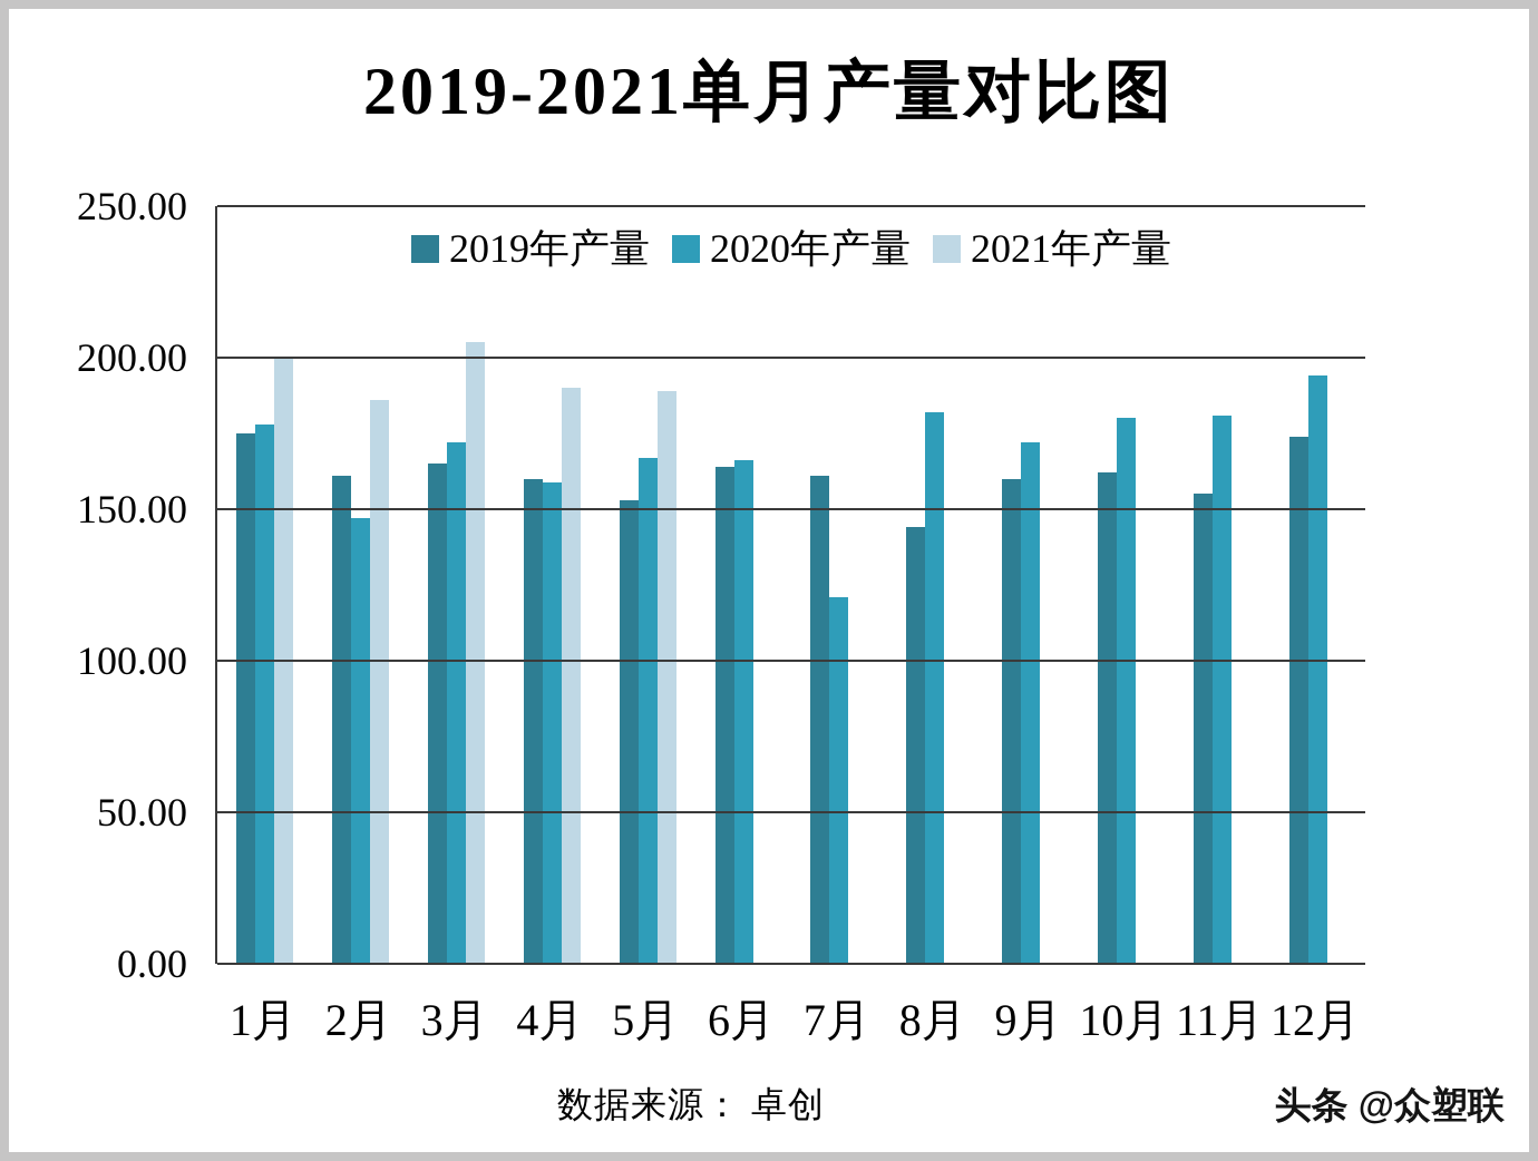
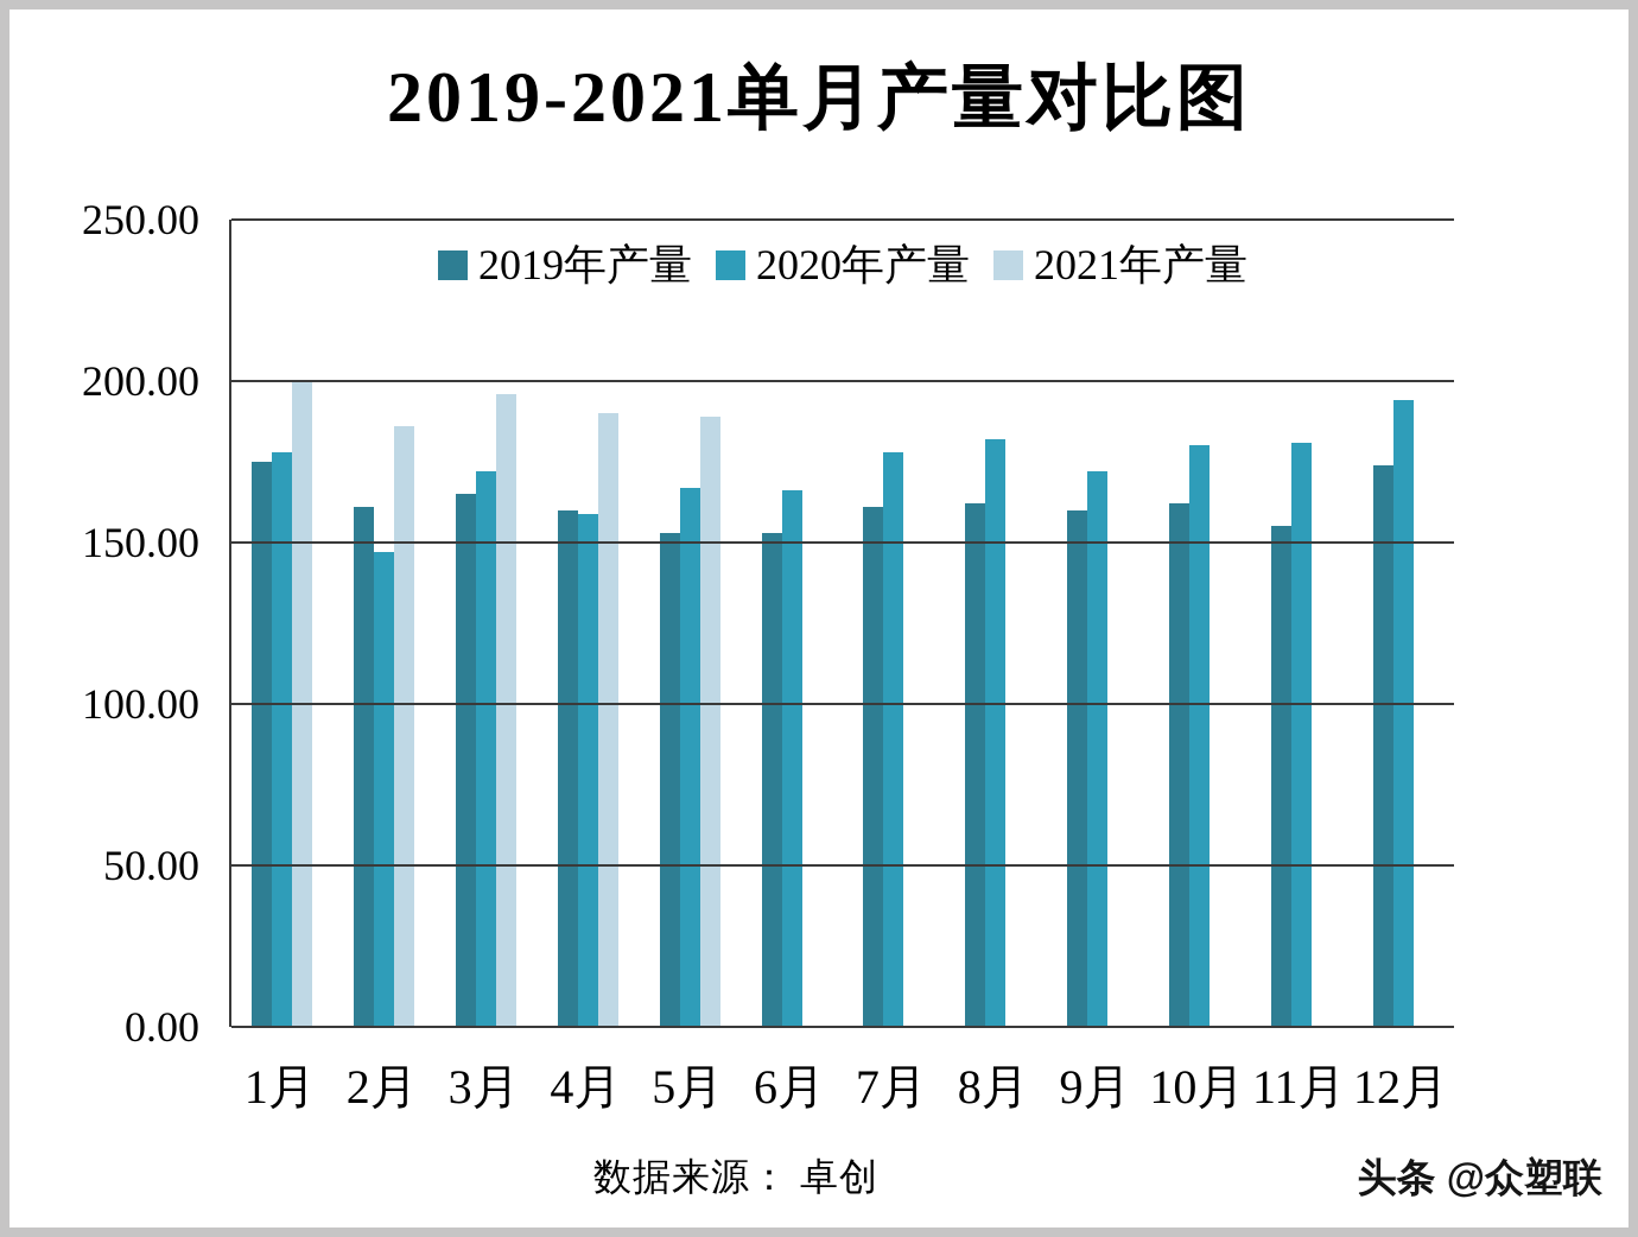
2021年产量/3月: 205 -> 196
2019年产量/6月: 164 -> 153
2020年产量/7月: 121 -> 178
2019年产量/8月: 144 -> 162
